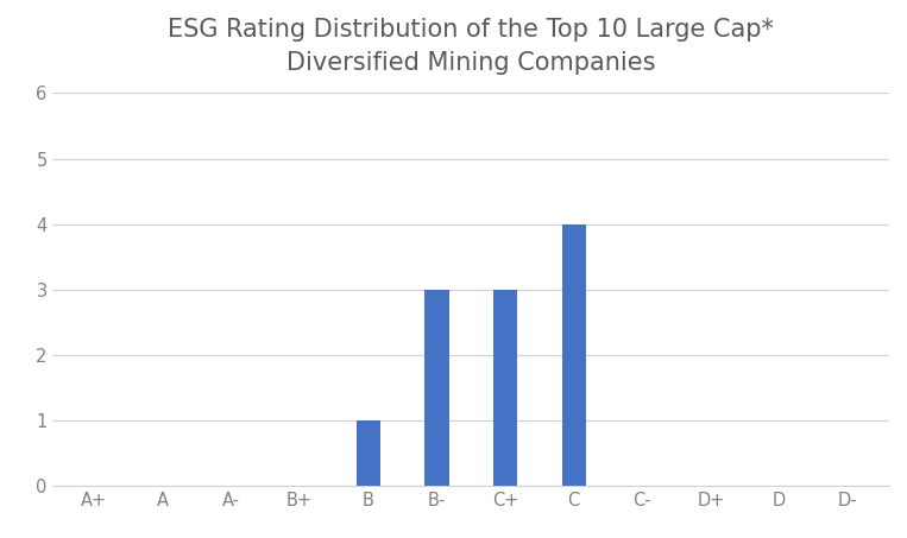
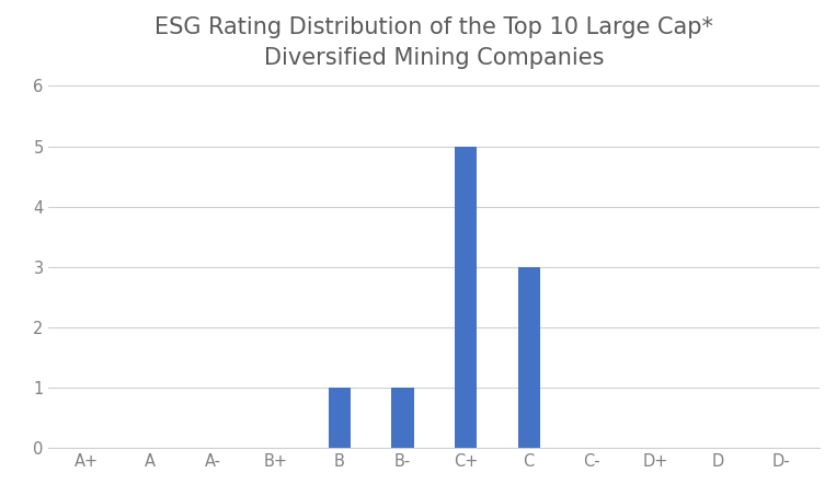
B-: 3 -> 1
C+: 3 -> 5
C: 4 -> 3
